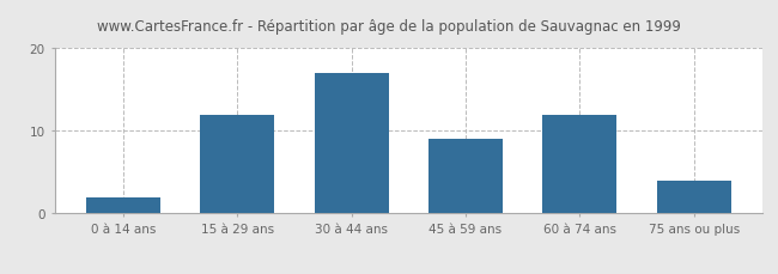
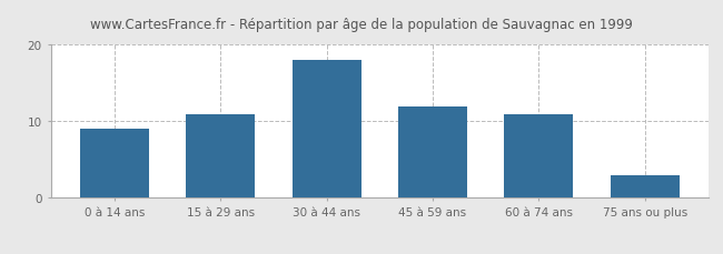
0 à 14 ans: 2 -> 9
15 à 29 ans: 12 -> 11
30 à 44 ans: 17 -> 18
45 à 59 ans: 9 -> 12
60 à 74 ans: 12 -> 11
75 ans ou plus: 4 -> 3
